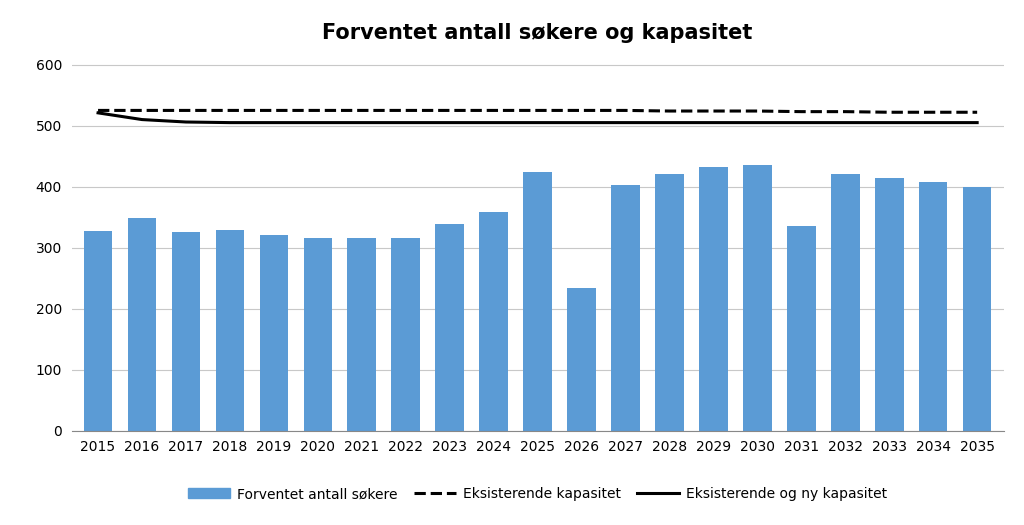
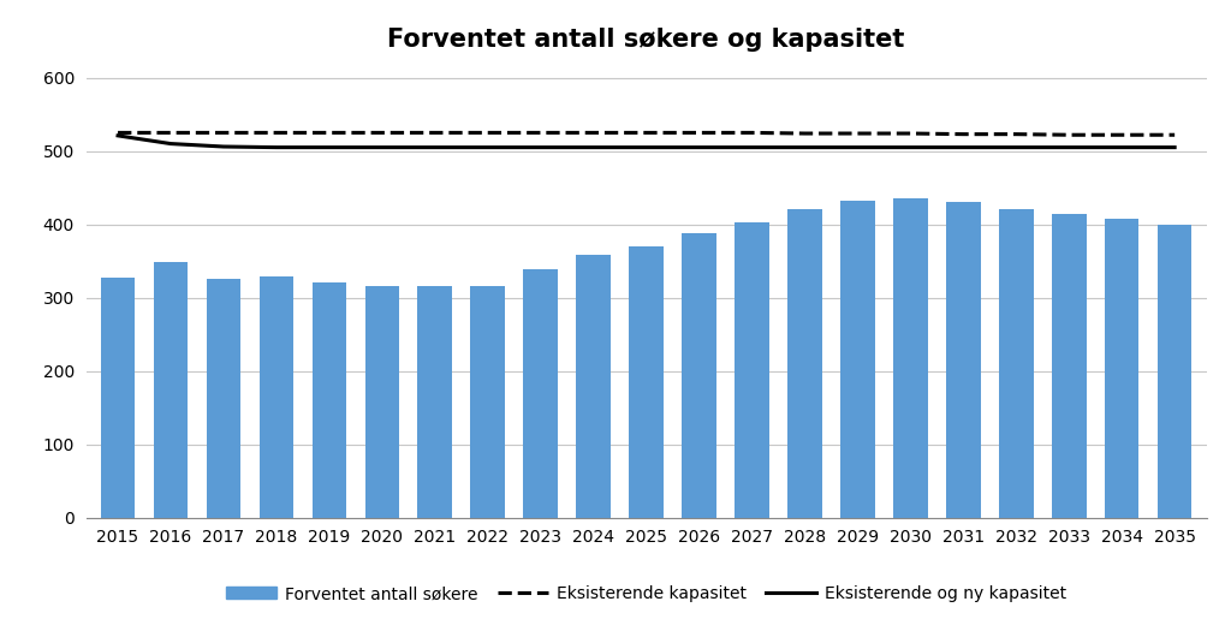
Forventet antall søkere/2025: 424 -> 370
Forventet antall søkere/2026: 234 -> 388
Forventet antall søkere/2031: 336 -> 431
